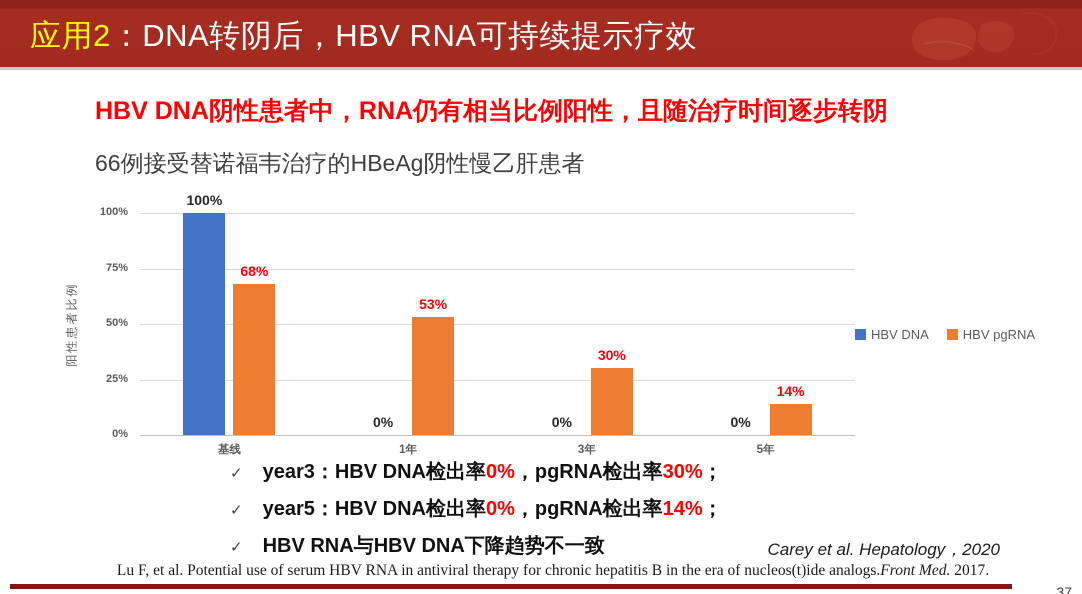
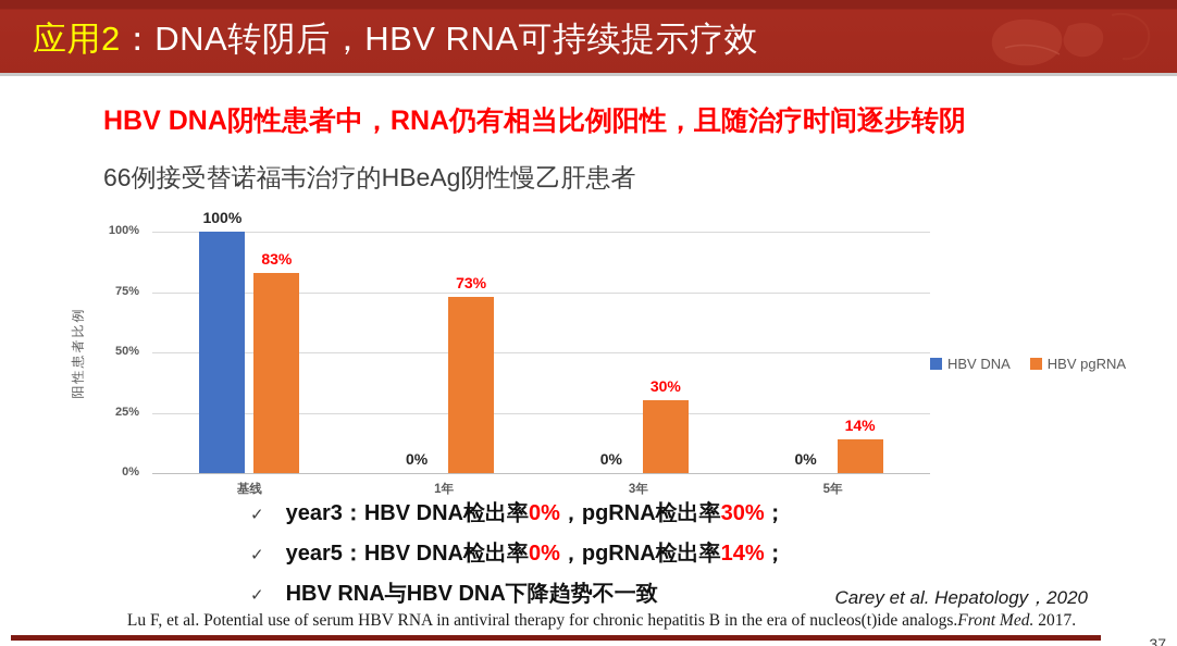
HBV pgRNA/基线: 68% -> 83%
HBV pgRNA/1年: 53% -> 73%
